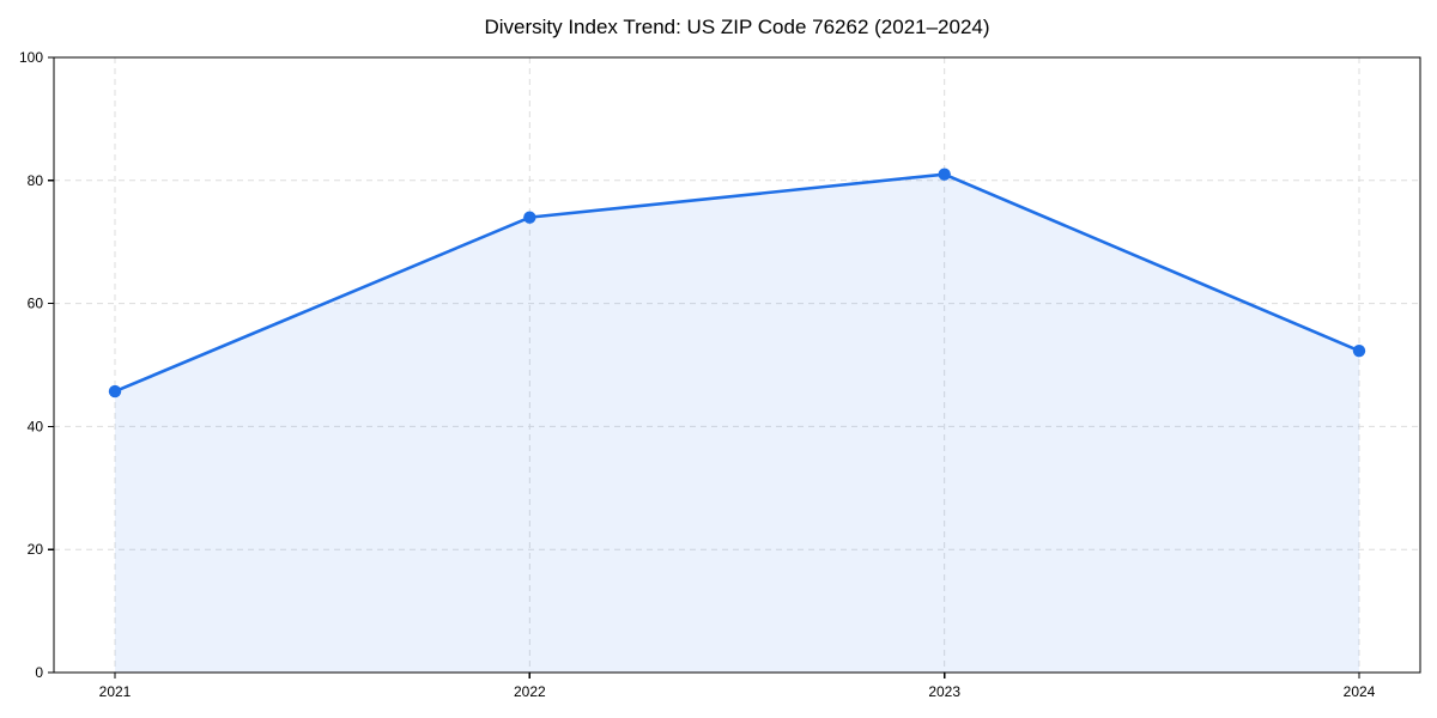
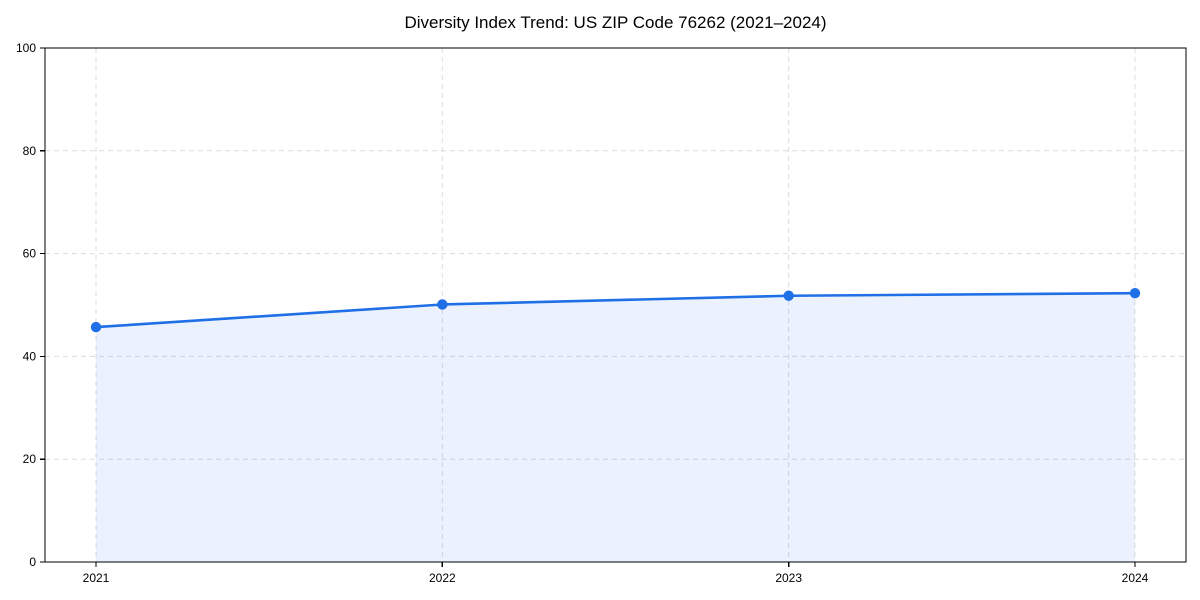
2022: 74 -> 50
2023: 81 -> 52
